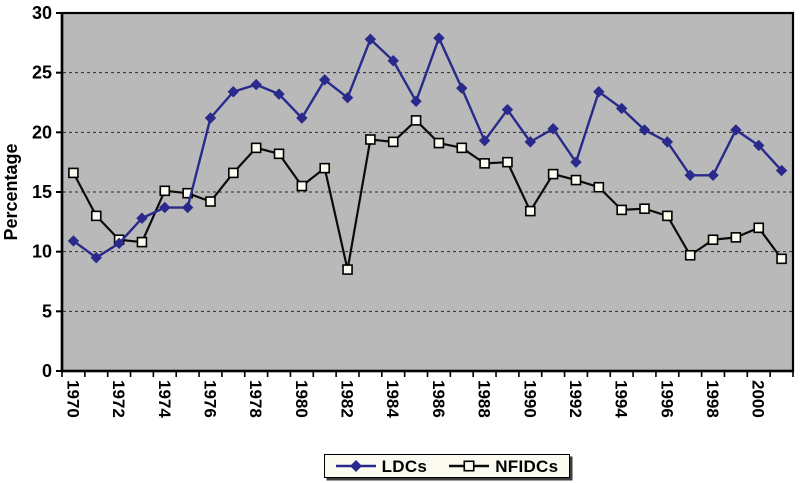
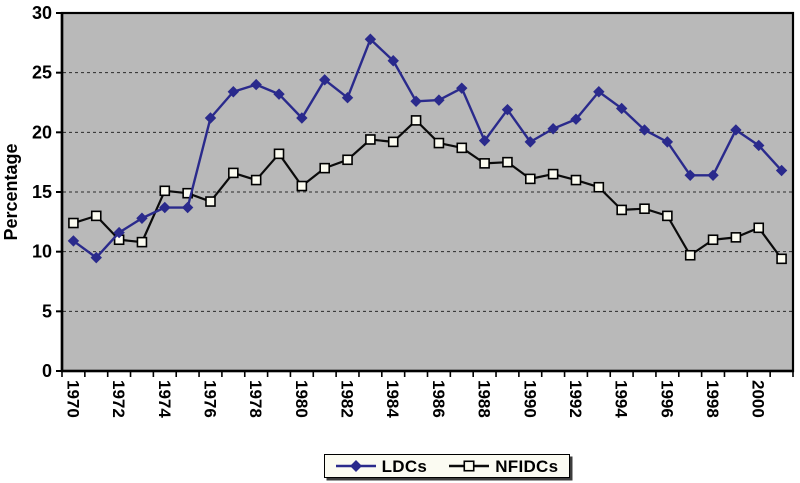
NFIDCs/1970: 16.6 -> 12.4
LDCs/1972: 10.7 -> 11.6
NFIDCs/1978: 18.7 -> 16.0
NFIDCs/1982: 8.5 -> 17.7
LDCs/1986: 27.9 -> 22.7
NFIDCs/1990: 13.4 -> 16.1
LDCs/1992: 17.5 -> 21.1
